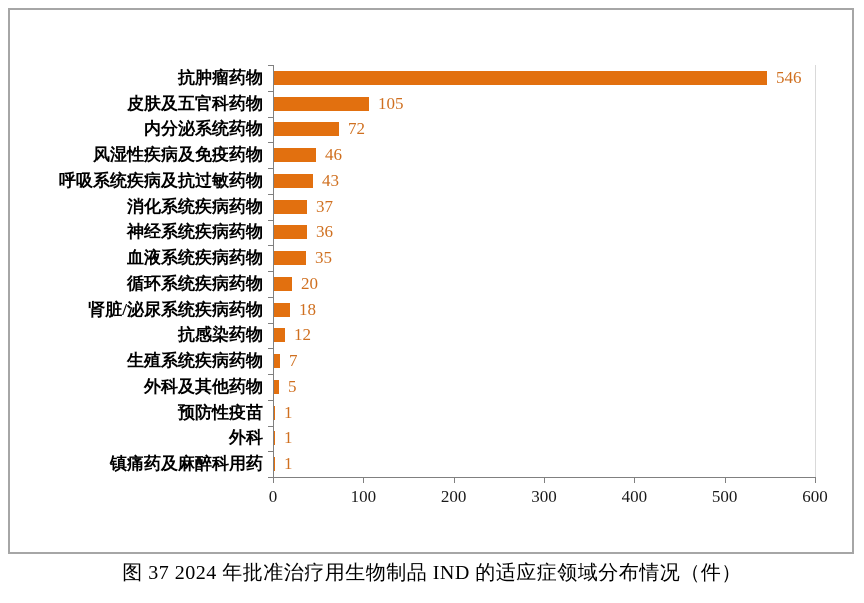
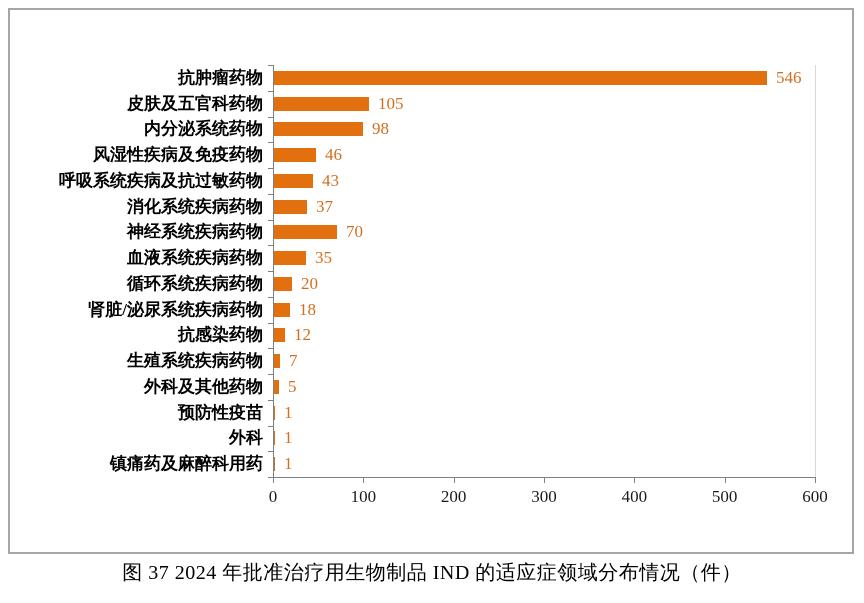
内分泌系统药物: 72 -> 98
神经系统疾病药物: 36 -> 70
